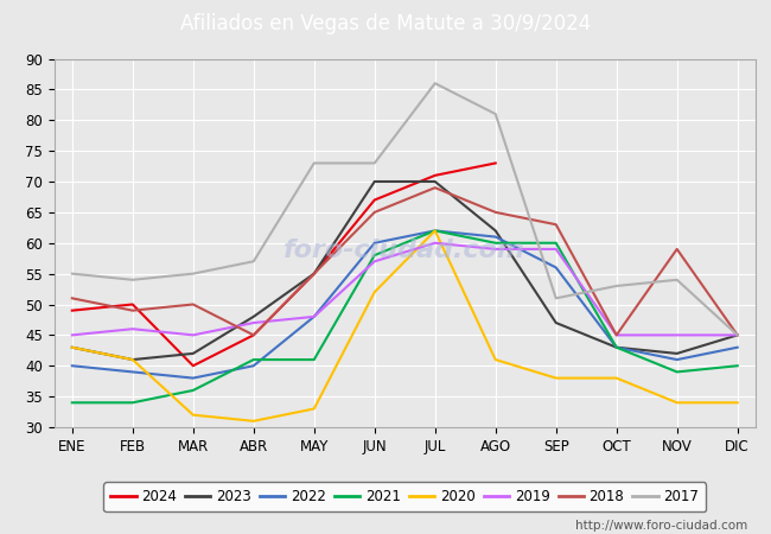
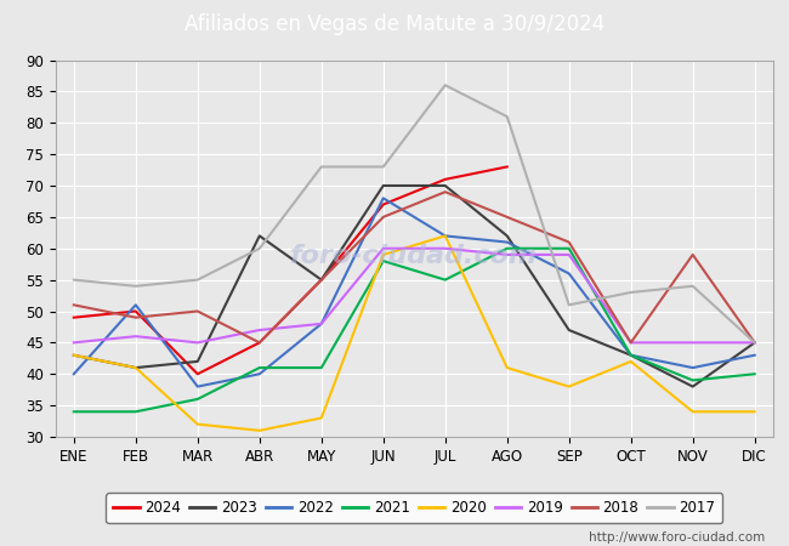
2022/FEB: 39 -> 51
2023/ABR: 48 -> 62
2017/ABR: 57 -> 60
2022/JUN: 60 -> 68
2020/JUN: 52 -> 59
2019/JUN: 57 -> 60
2021/JUL: 62 -> 55
2018/SEP: 63 -> 61
2020/OCT: 38 -> 42
2023/NOV: 42 -> 38
